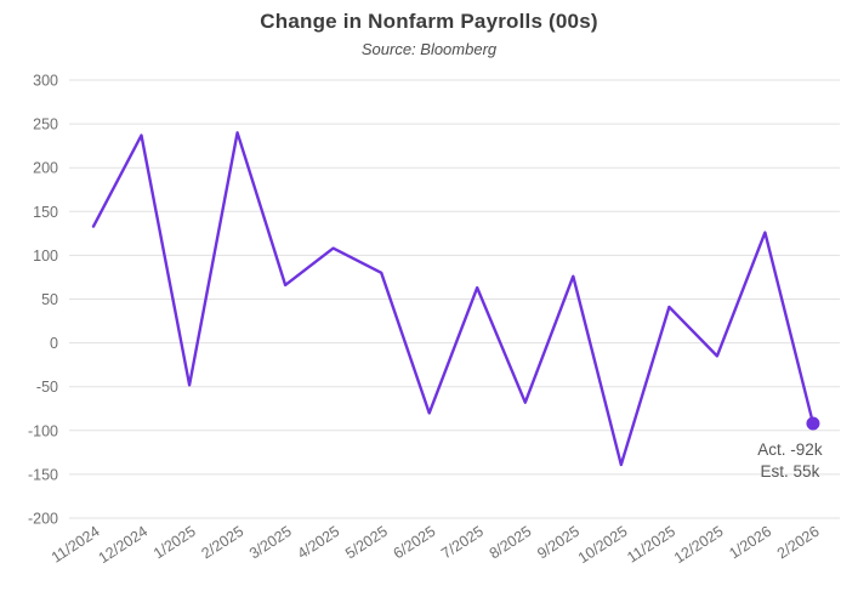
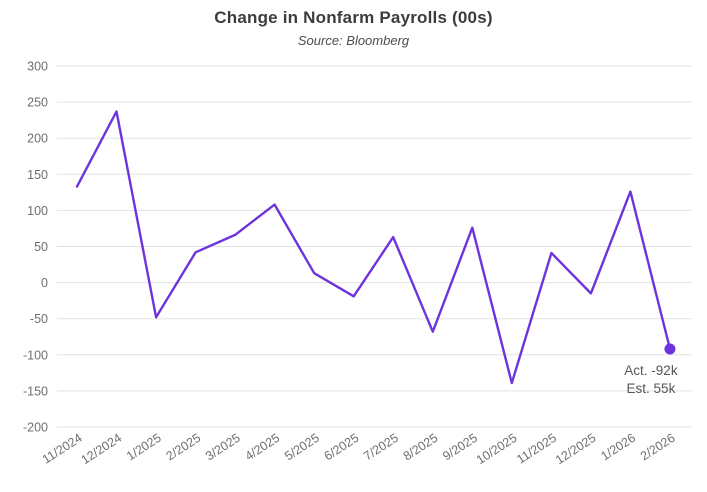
2/2025: 240 -> 40
5/2025: 80 -> 10
6/2025: -80 -> -20
